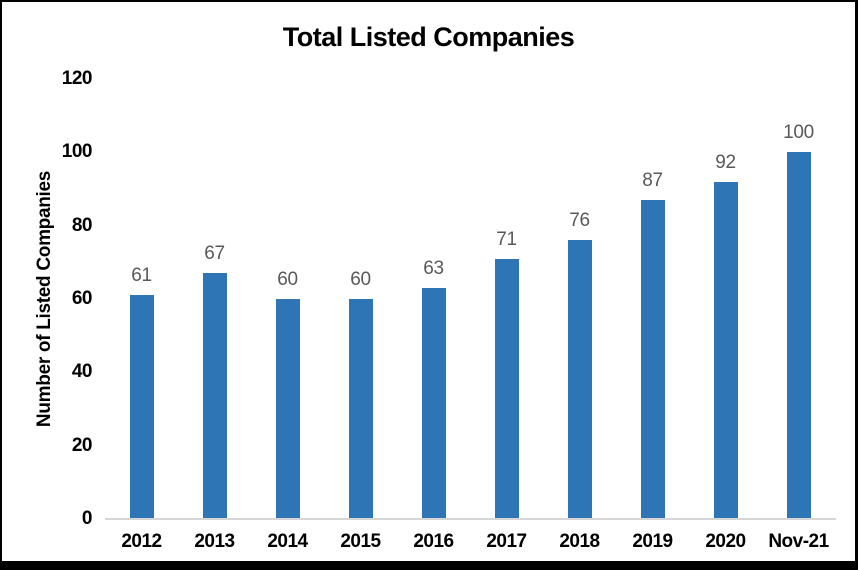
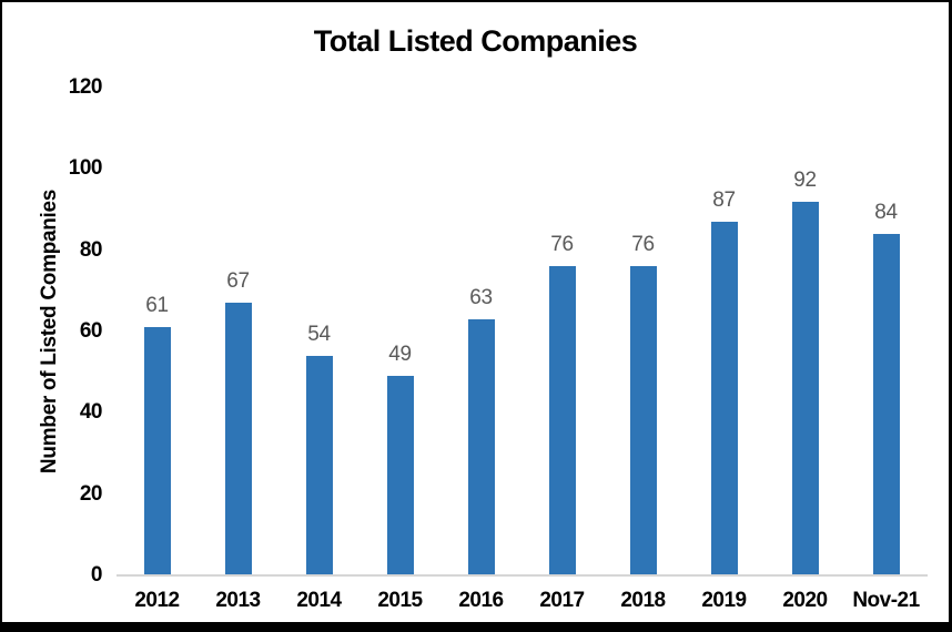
2014: 60 -> 54
2015: 60 -> 49
2017: 71 -> 76
Nov-21: 100 -> 84
